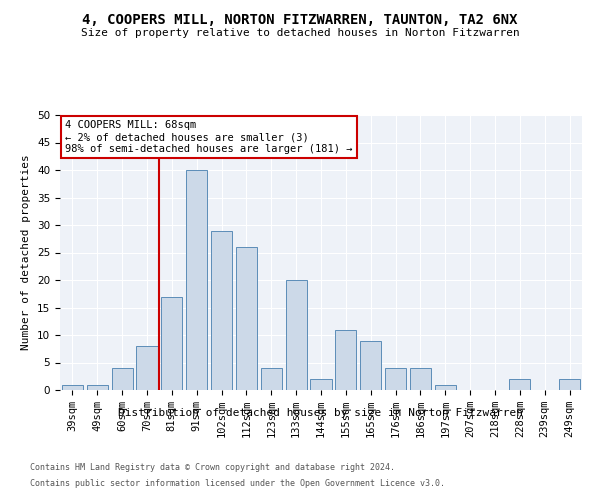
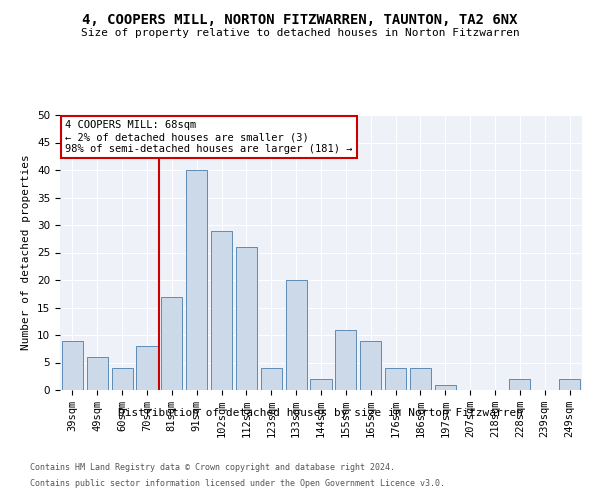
39sqm: 1 -> 9
49sqm: 1 -> 6
